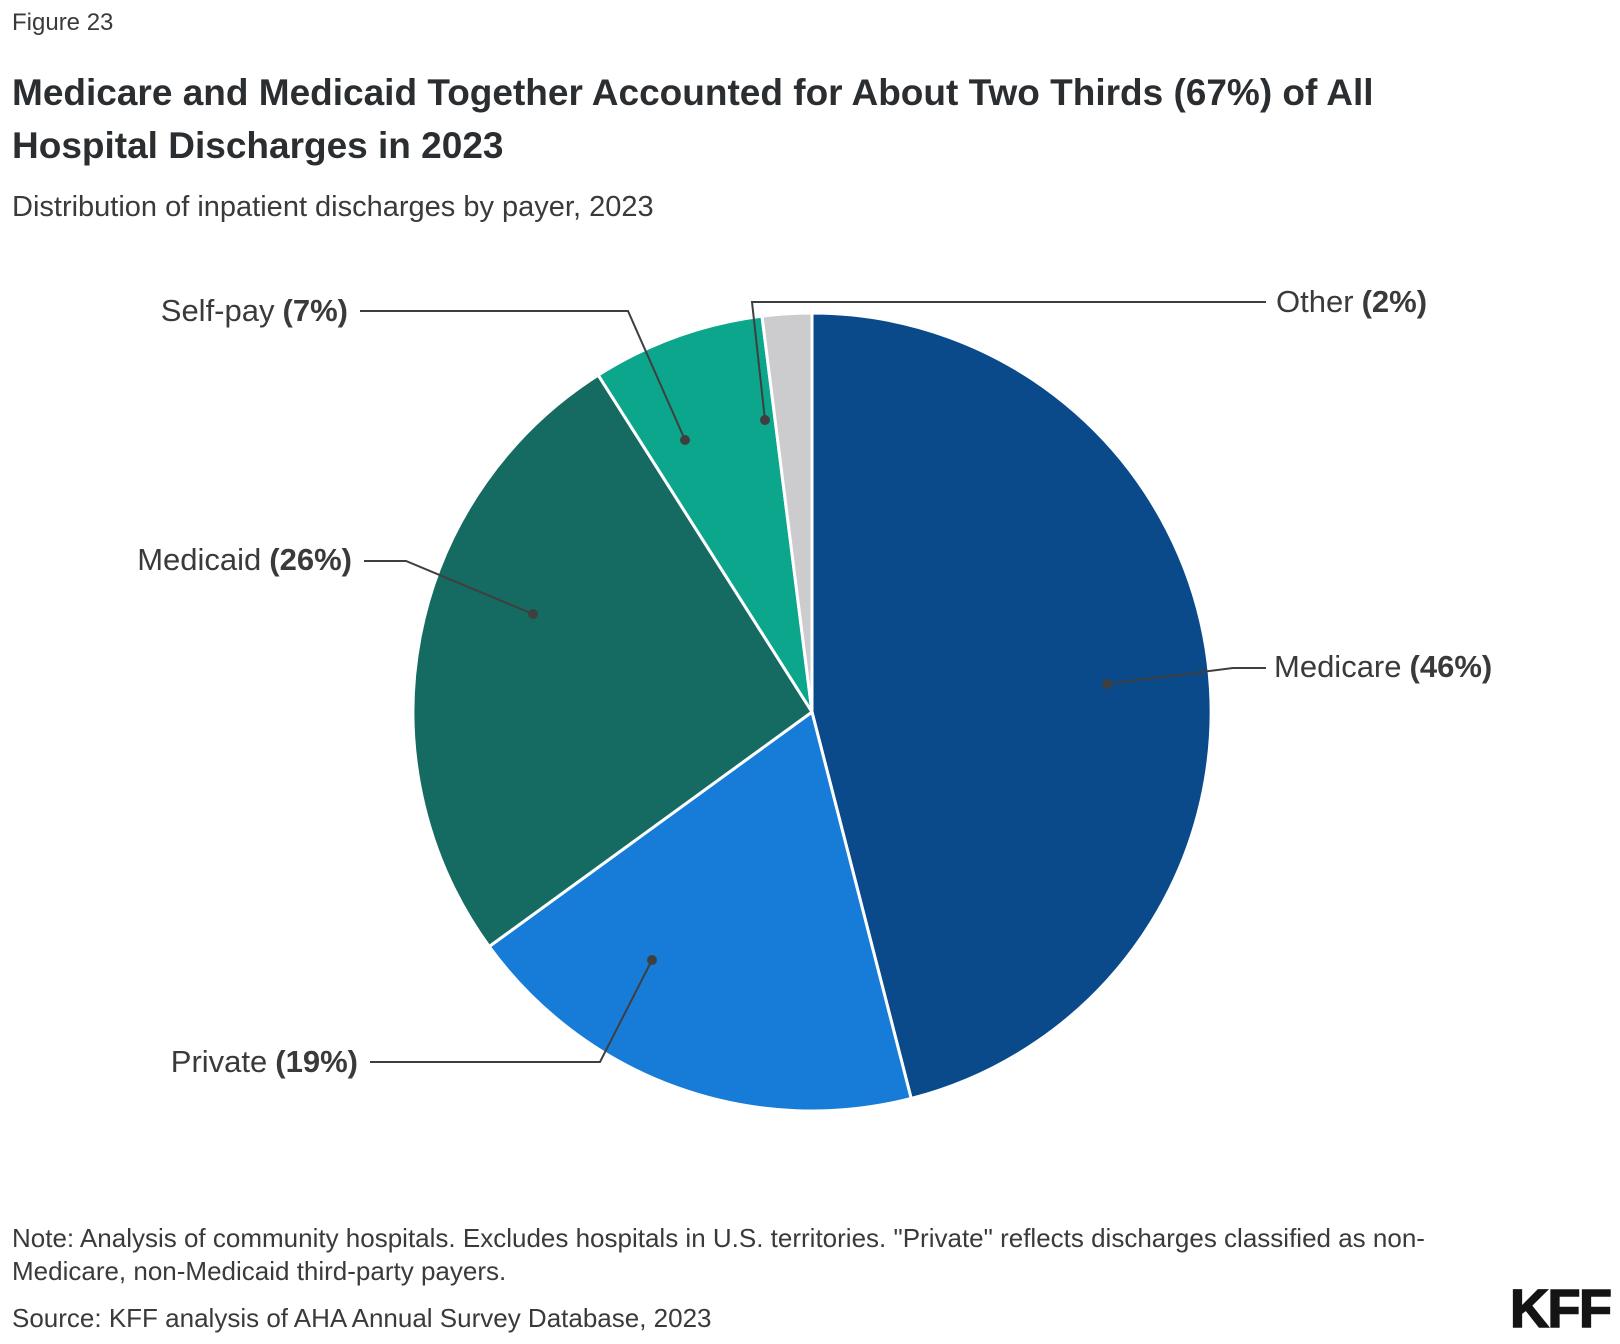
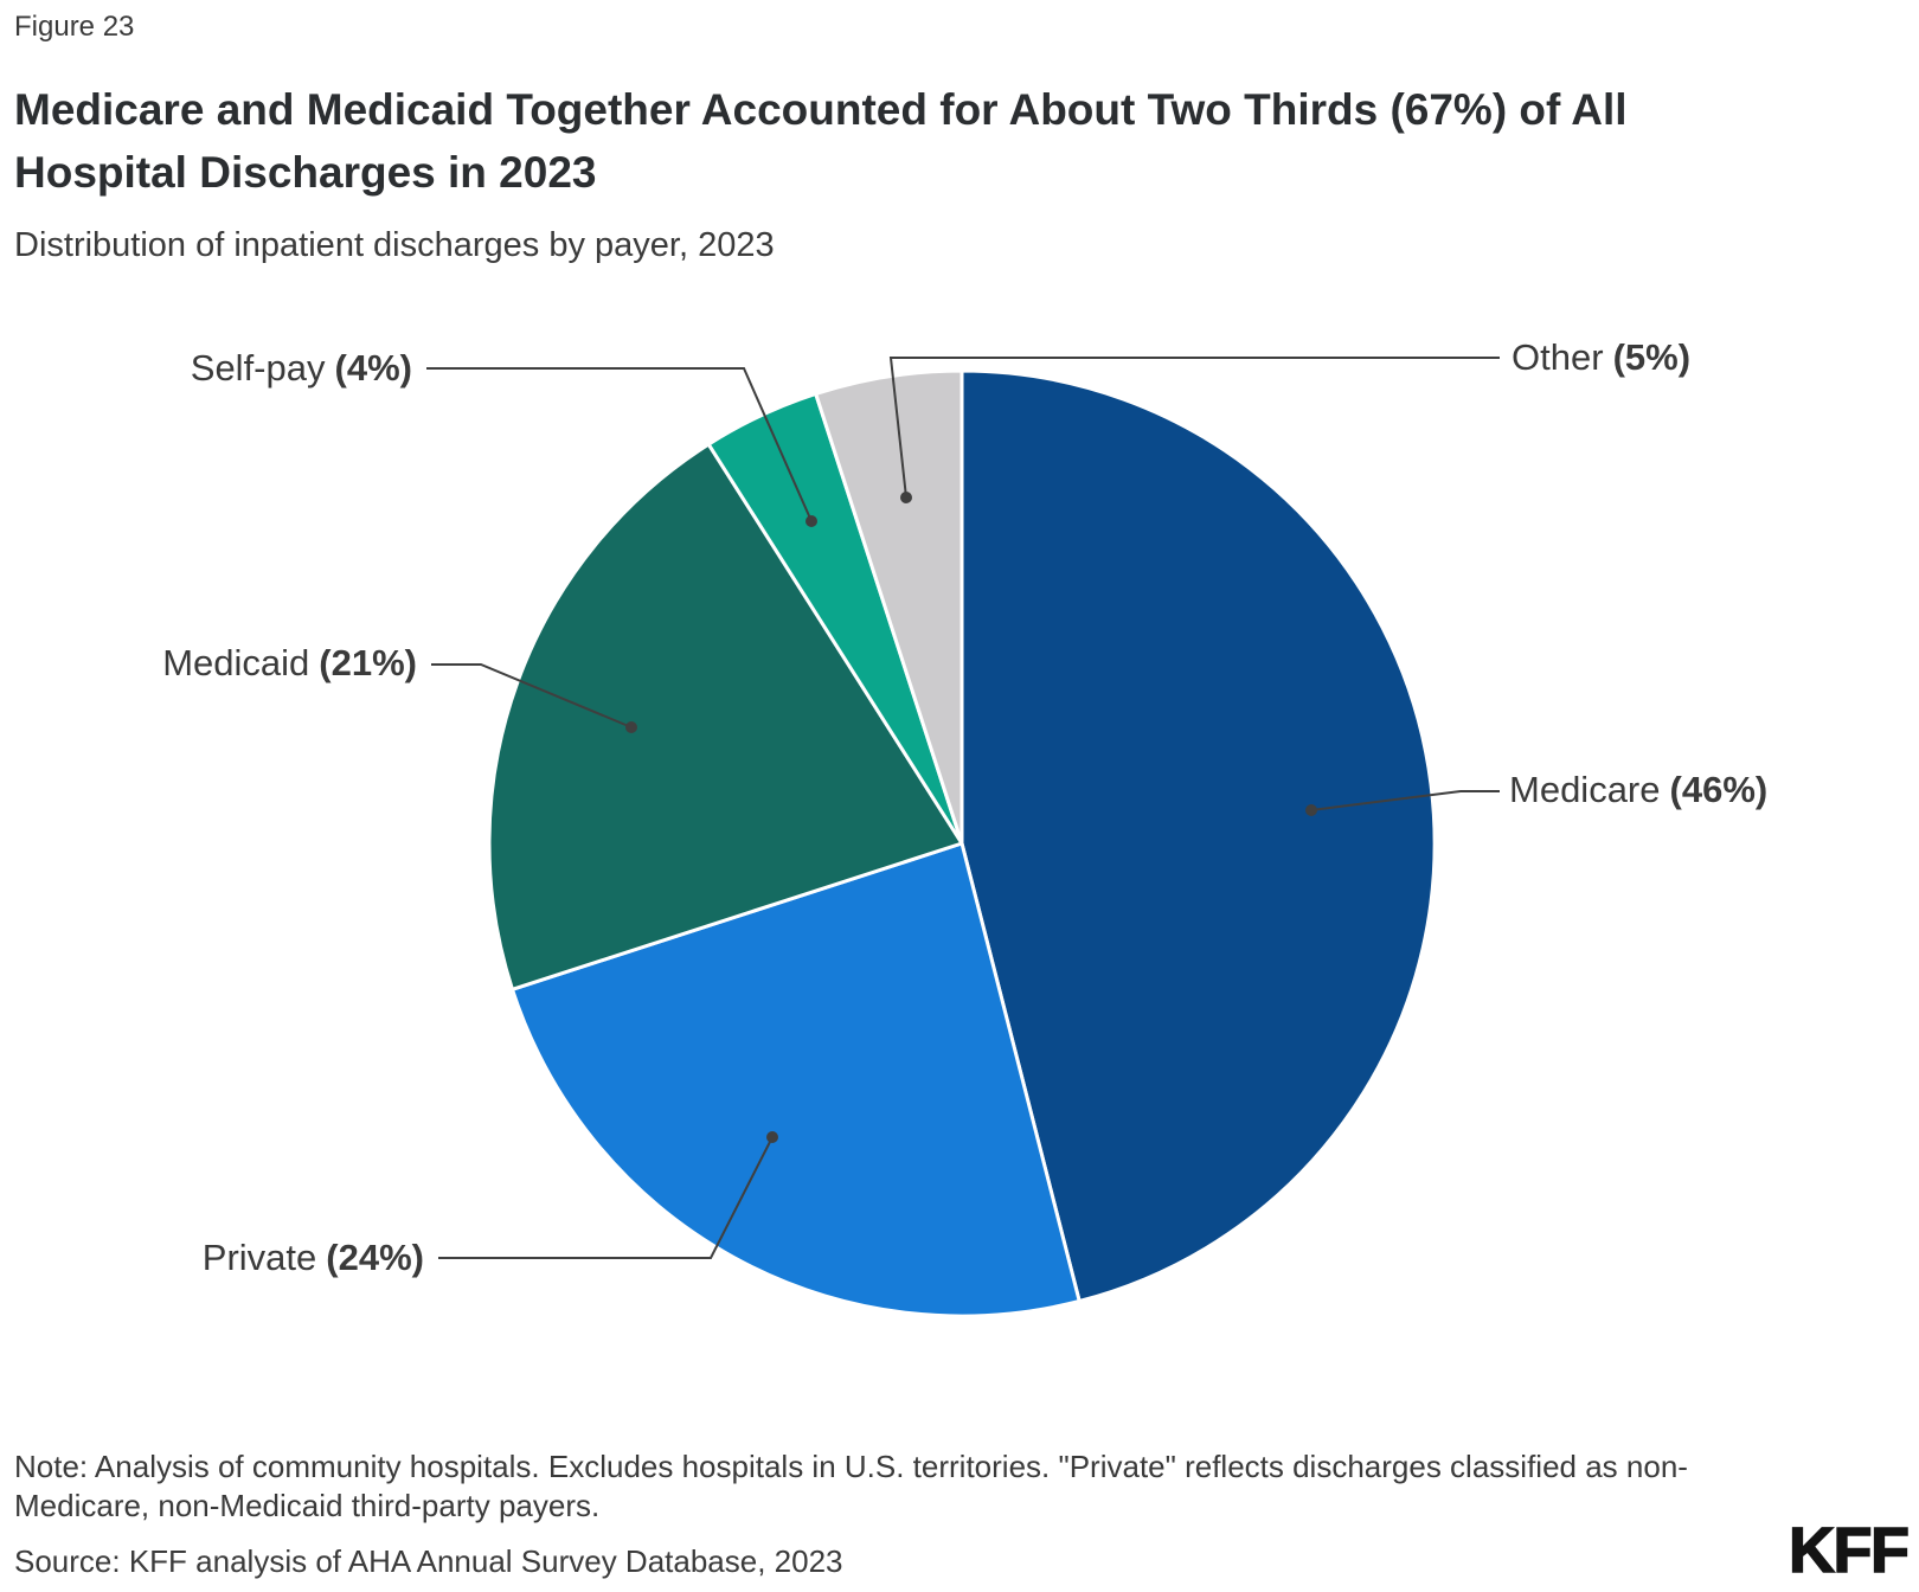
Private: 19% -> 24%
Medicaid: 26% -> 21%
Self-pay: 7% -> 4%
Other: 2% -> 5%
